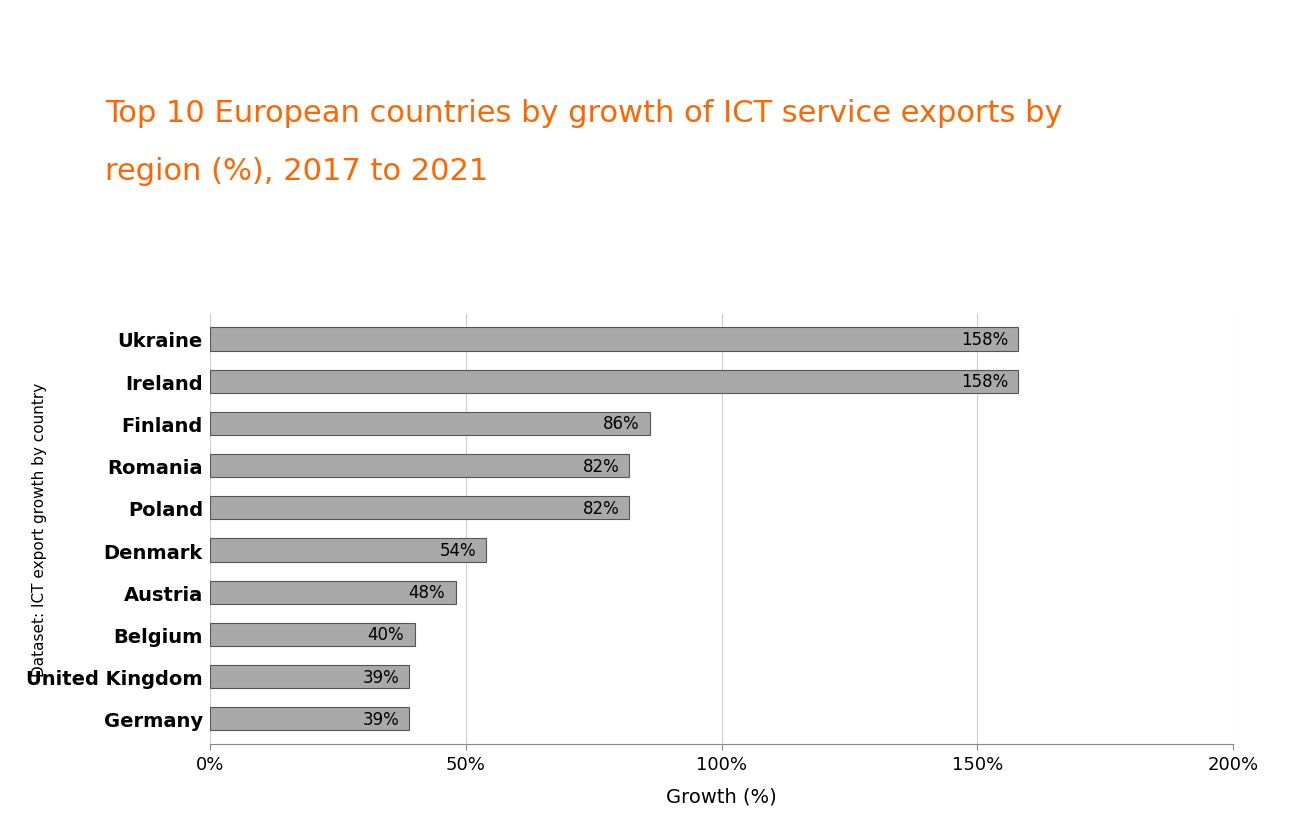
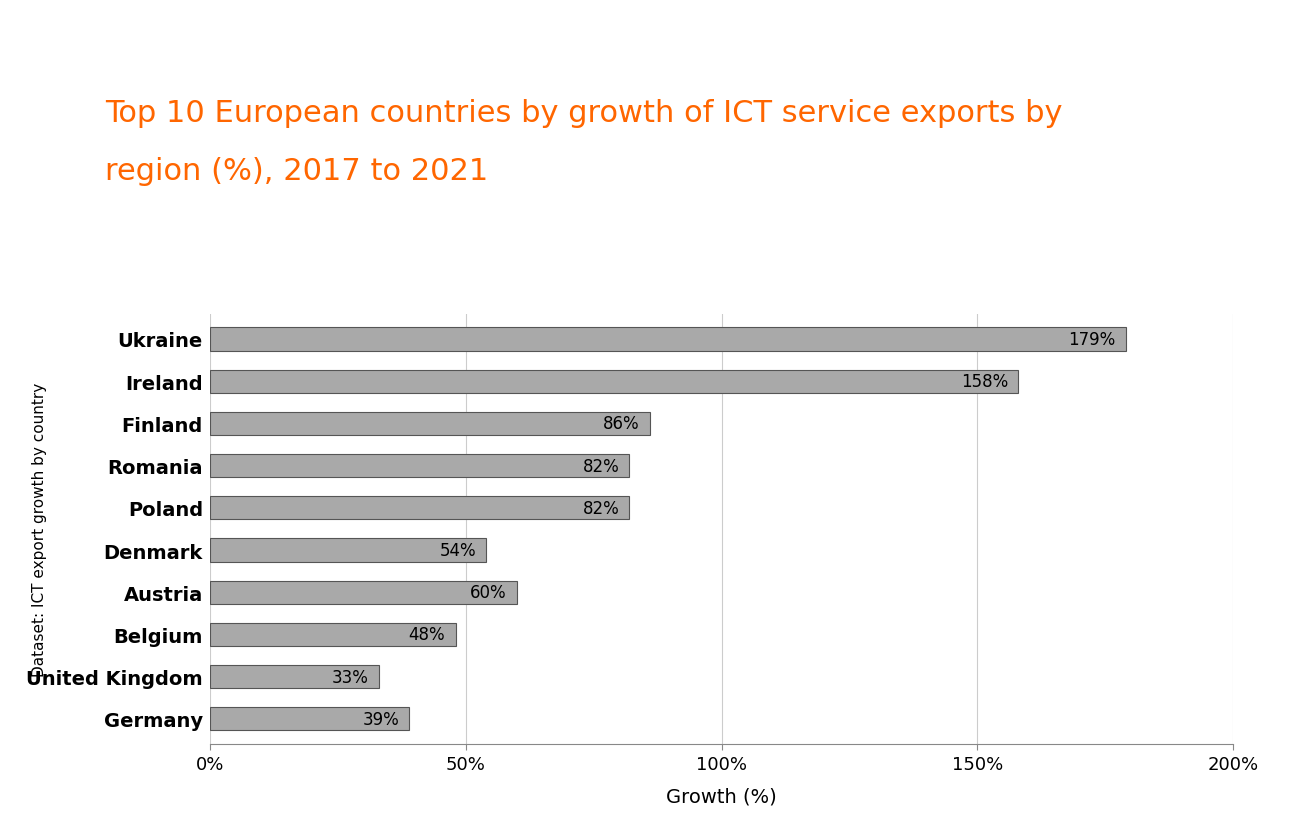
Ukraine: 158% -> 179%
Austria: 48% -> 60%
Belgium: 40% -> 48%
United Kingdom: 39% -> 33%
